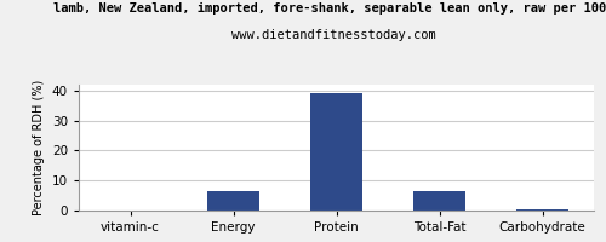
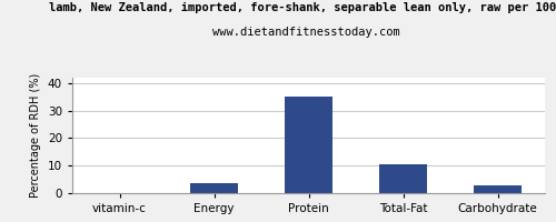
Energy: 6.5 -> 3.5
Protein: 39.0 -> 35.0
Total-Fat: 6.5 -> 10.5
Carbohydrate: 0.5 -> 3.0
